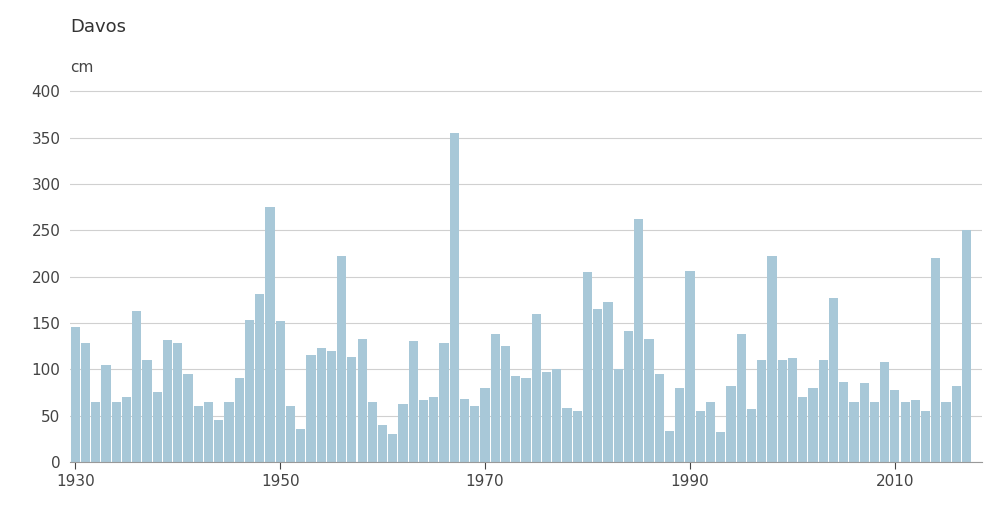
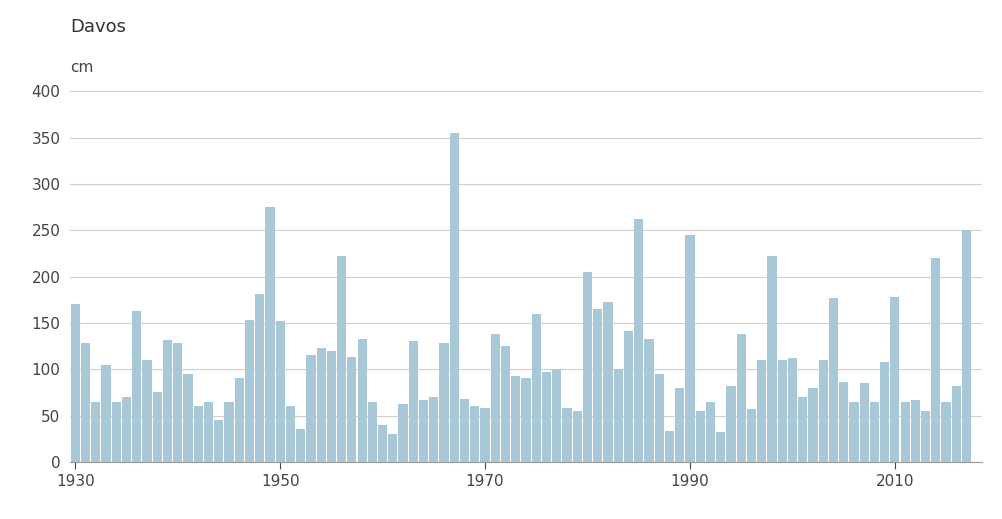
1930: 146 -> 170
1970: 80 -> 58
1990: 206 -> 245
2010: 78 -> 178
